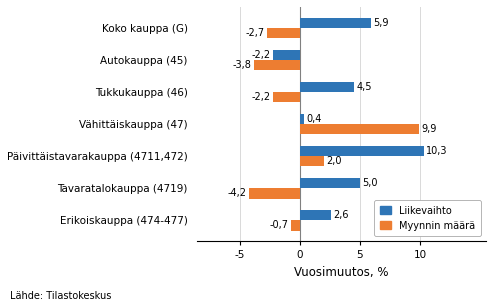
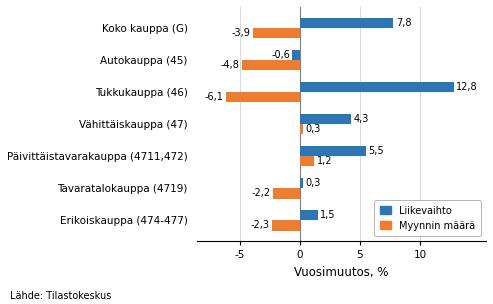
Liikevaihto/Koko kauppa (G): 5,9 -> 7,8
Myynnin määrä/Koko kauppa (G): -2,7 -> -3,9
Liikevaihto/Autokauppa (45): -2,2 -> -0,6
Myynnin määrä/Autokauppa (45): -3,8 -> -4,8
Liikevaihto/Tukkukauppa (46): 4,5 -> 12,8
Myynnin määrä/Tukkukauppa (46): -2,2 -> -6,1
Liikevaihto/Vähittäiskauppa (47): 0,4 -> 4,3
Myynnin määrä/Vähittäiskauppa (47): 9,9 -> 0,3
Liikevaihto/Päivittäistavarakauppa (4711,472): 10,3 -> 5,5
Myynnin määrä/Päivittäistavarakauppa (4711,472): 2,0 -> 1,2
Liikevaihto/Tavaratalokauppa (4719): 5,0 -> 0,3
Myynnin määrä/Tavaratalokauppa (4719): -4,2 -> -2,2
Liikevaihto/Erikoiskauppa (474-477): 2,6 -> 1,5
Myynnin määrä/Erikoiskauppa (474-477): -0,7 -> -2,3
